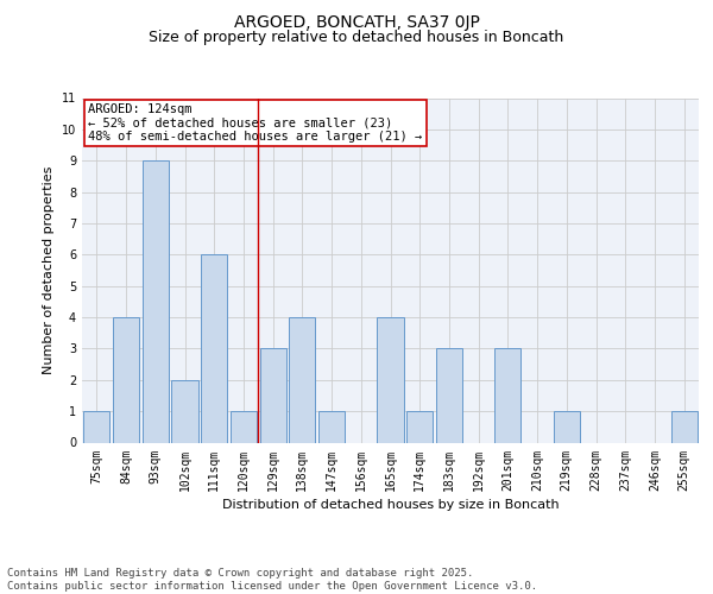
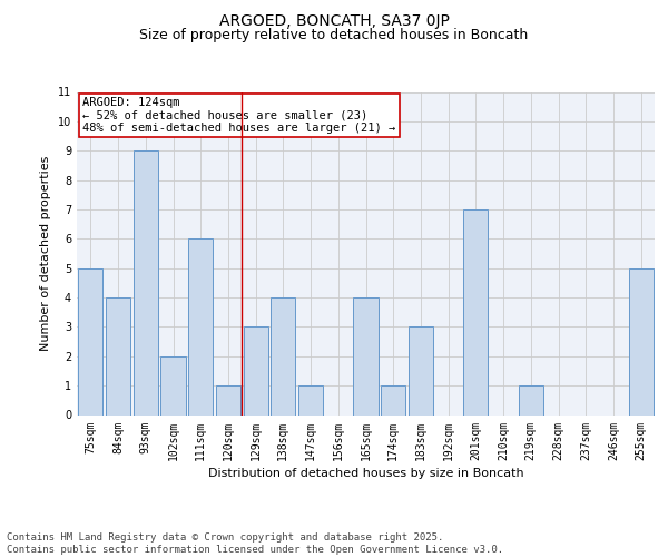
75sqm: 1 -> 5
201sqm: 3 -> 7
255sqm: 1 -> 5
